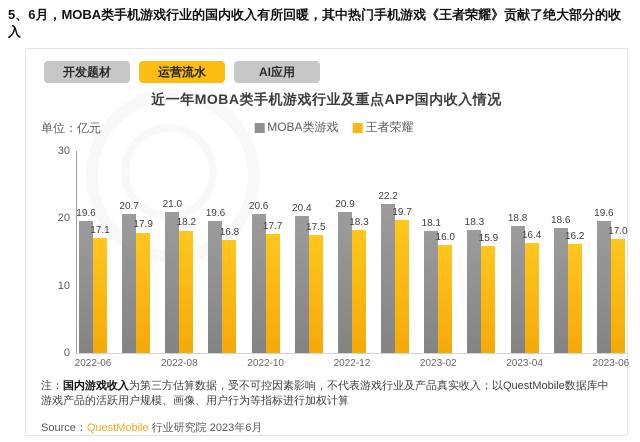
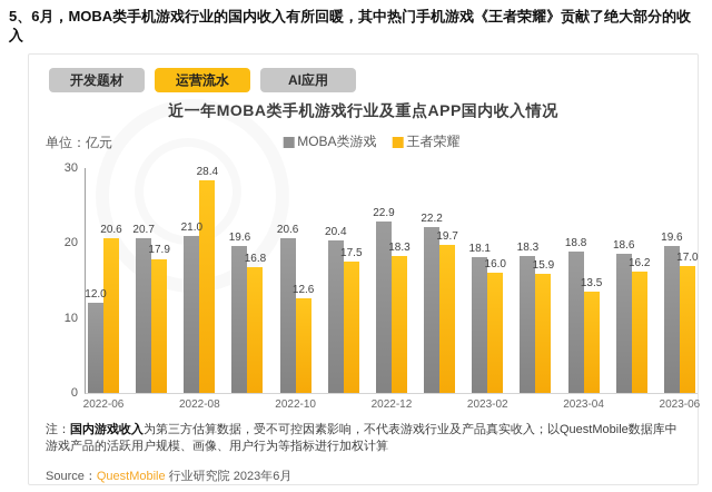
MOBA类游戏/2022-06: 19.6 -> 12.0
王者荣耀/2022-06: 17.1 -> 20.6
王者荣耀/2022-08: 18.2 -> 28.4
王者荣耀/2022-10: 17.7 -> 12.6
MOBA类游戏/2022-12: 20.9 -> 22.9
王者荣耀/2023-04: 16.4 -> 13.5
